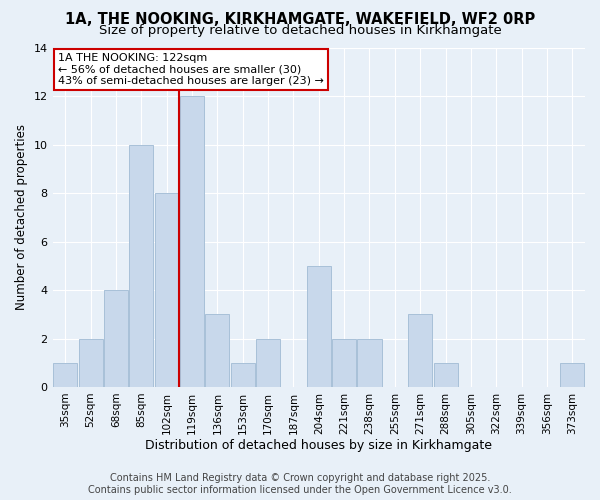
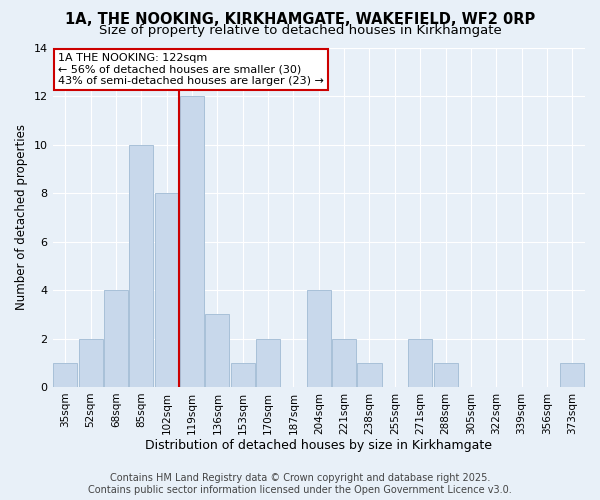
204sqm: 5 -> 4
238sqm: 2 -> 1
271sqm: 3 -> 2
